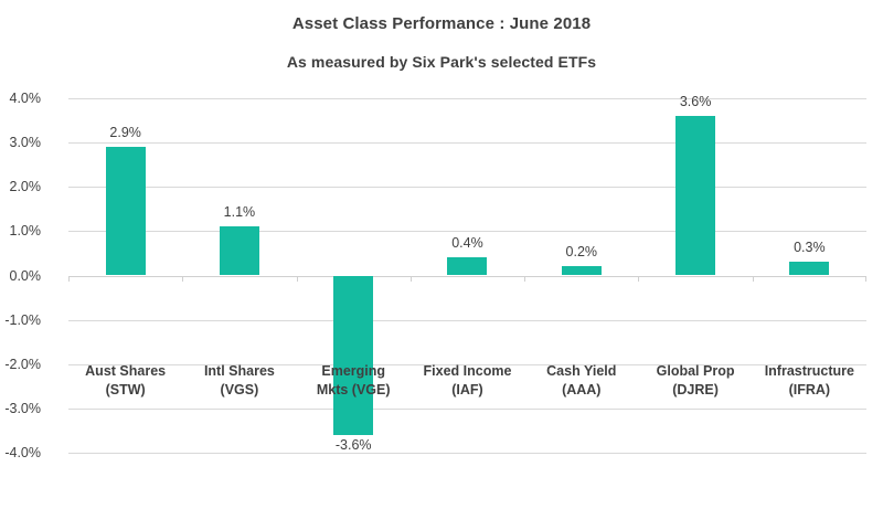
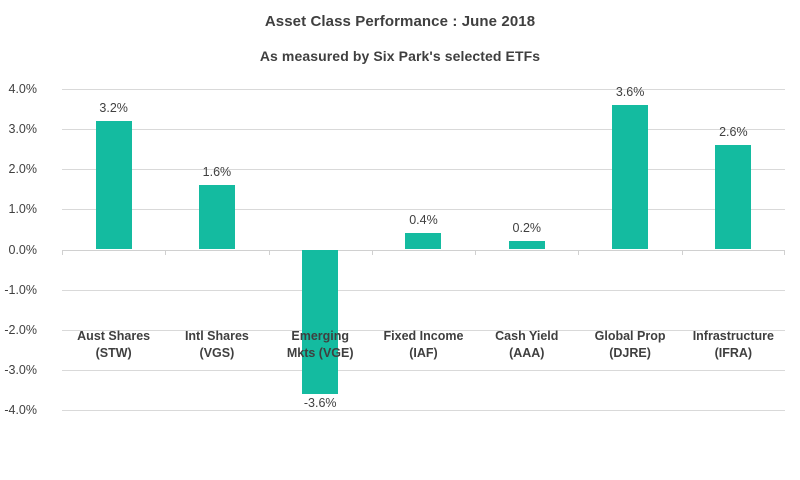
Aust Shares (STW): 2.9% -> 3.2%
Intl Shares (VGS): 1.1% -> 1.6%
Infrastructure (IFRA): 0.3% -> 2.6%
